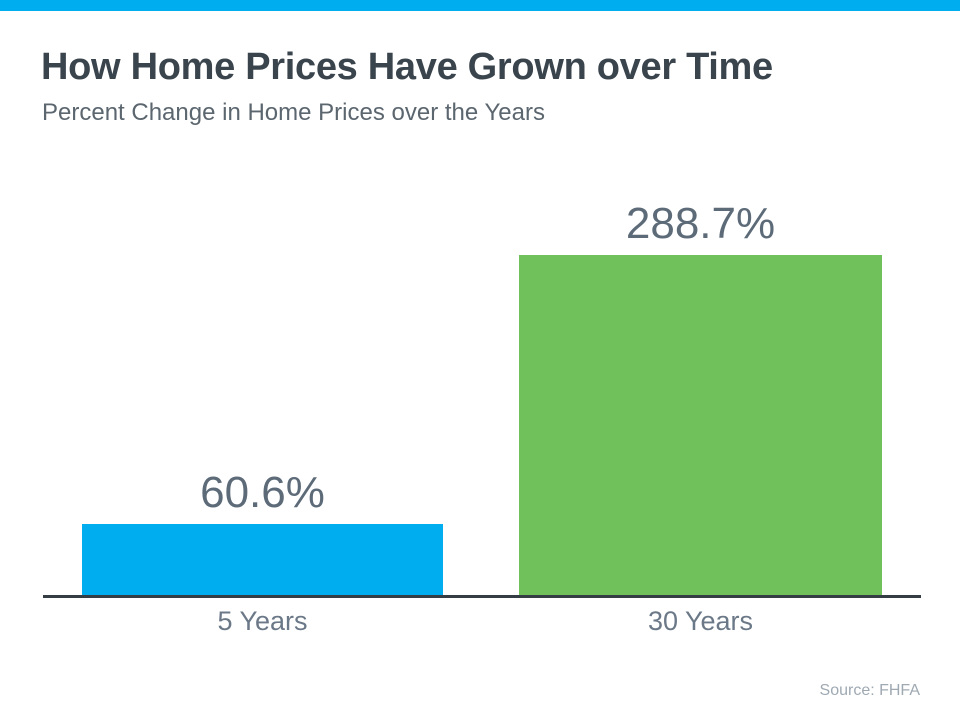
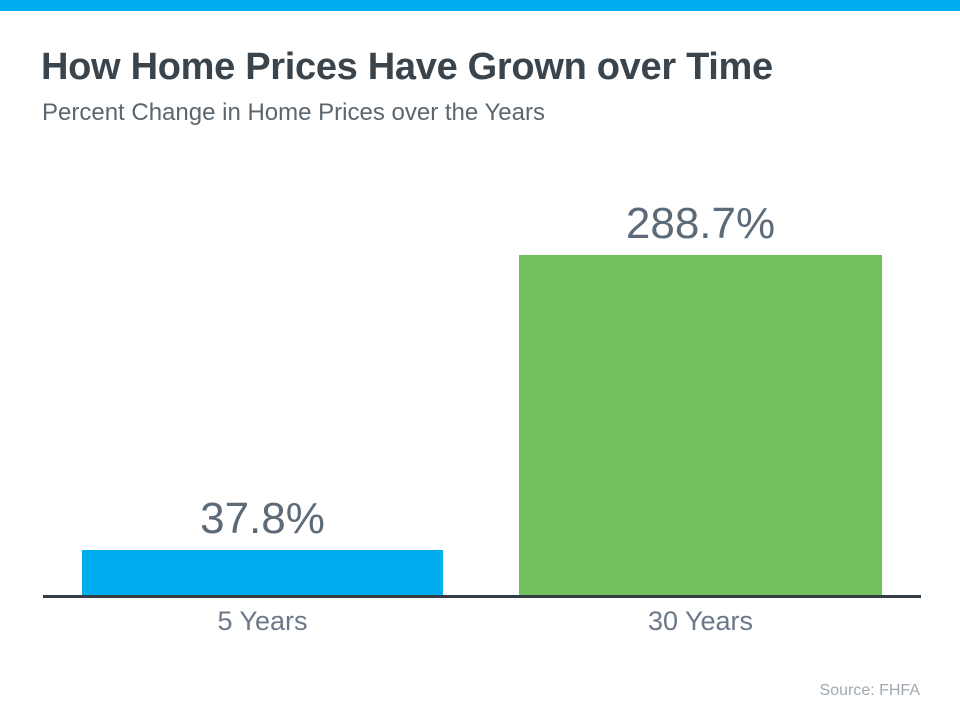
5 Years: 60.6% -> 37.8%
